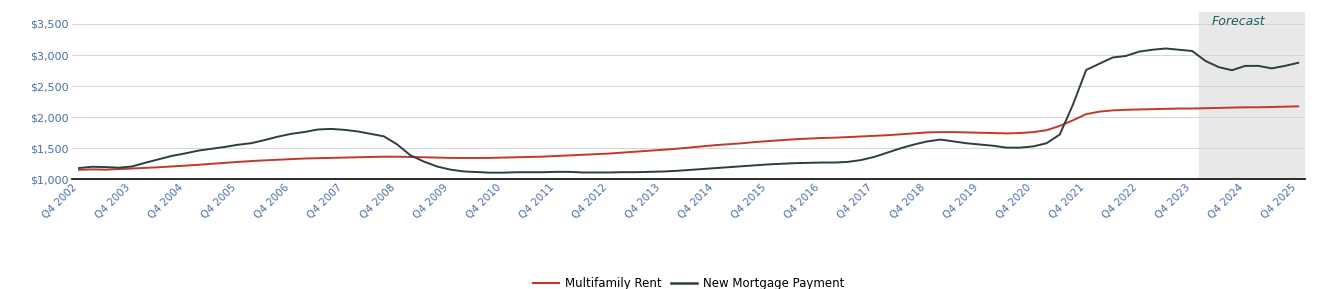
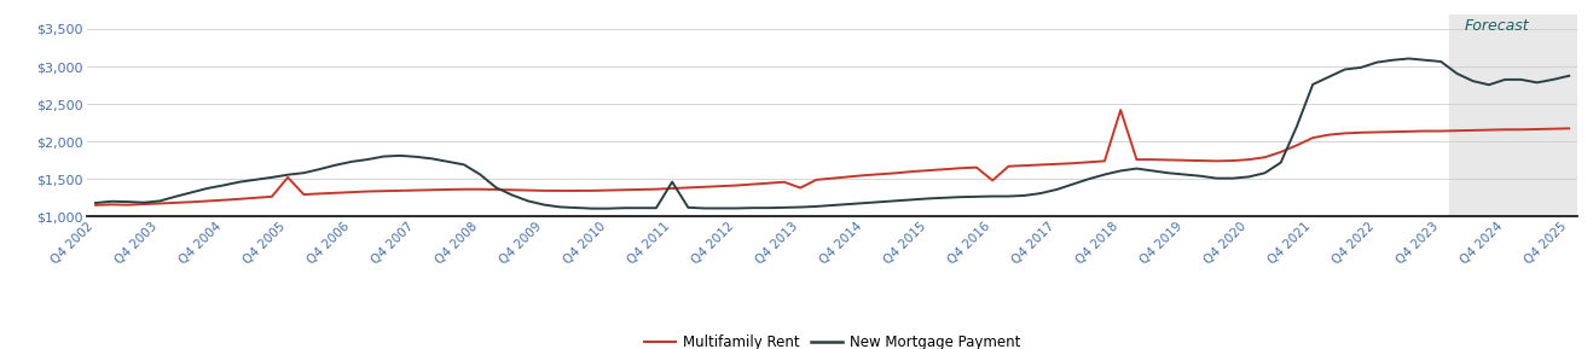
Multifamily Rent/Q4 2005: $1,280 -> $1,520
New Mortgage Payment/Q4 2011: $1,120 -> $1,460
Multifamily Rent/Q4 2013: $1,470 -> $1,380
Multifamily Rent/Q4 2016: $1,660 -> $1,480
Multifamily Rent/Q4 2018: $1,750 -> $2,420
